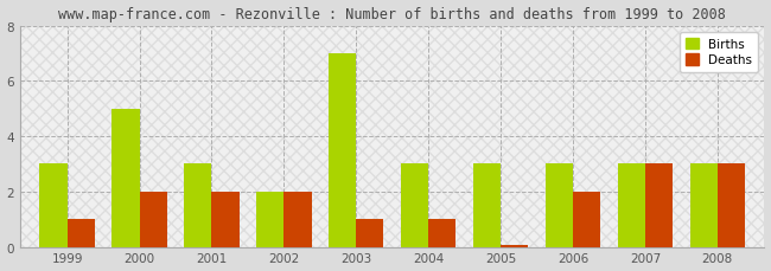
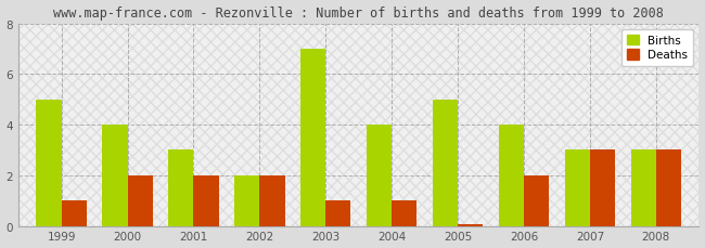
Births/1999: 3 -> 5
Births/2000: 5 -> 4
Births/2004: 3 -> 4
Births/2005: 3 -> 5
Births/2006: 3 -> 4
